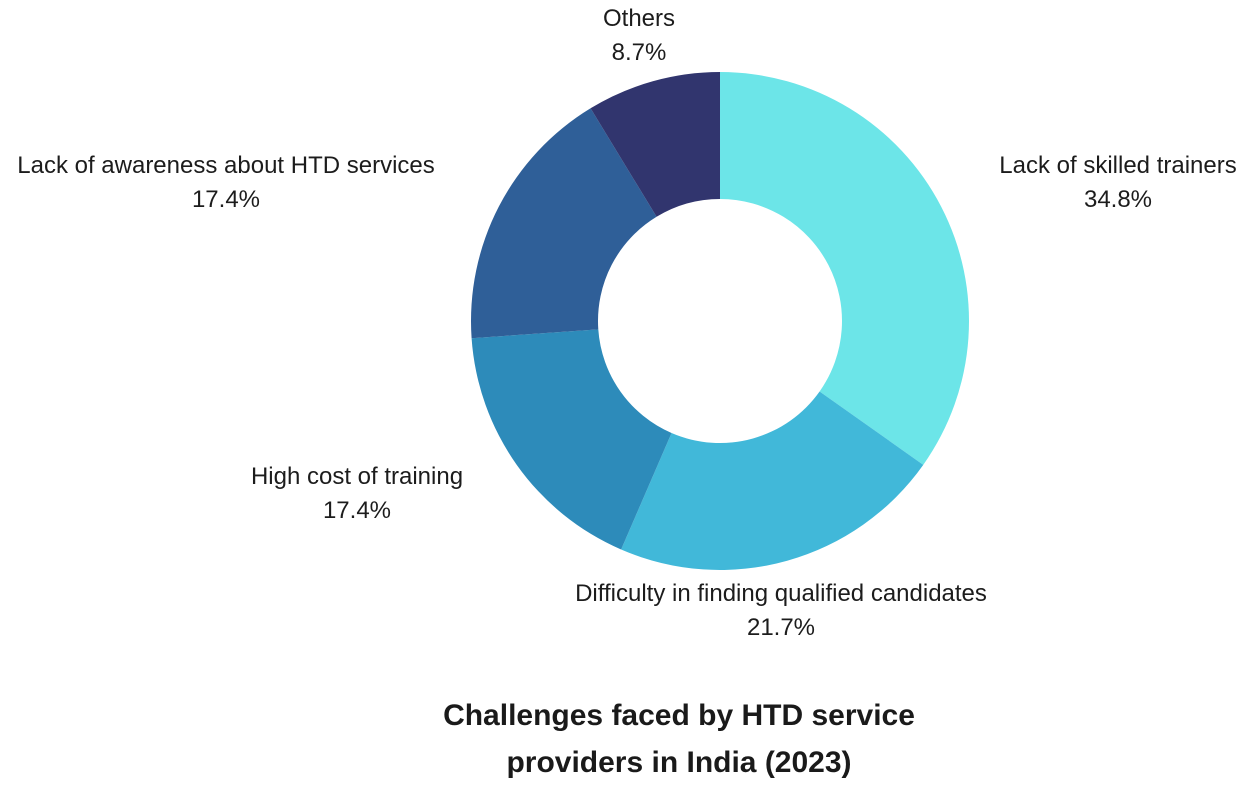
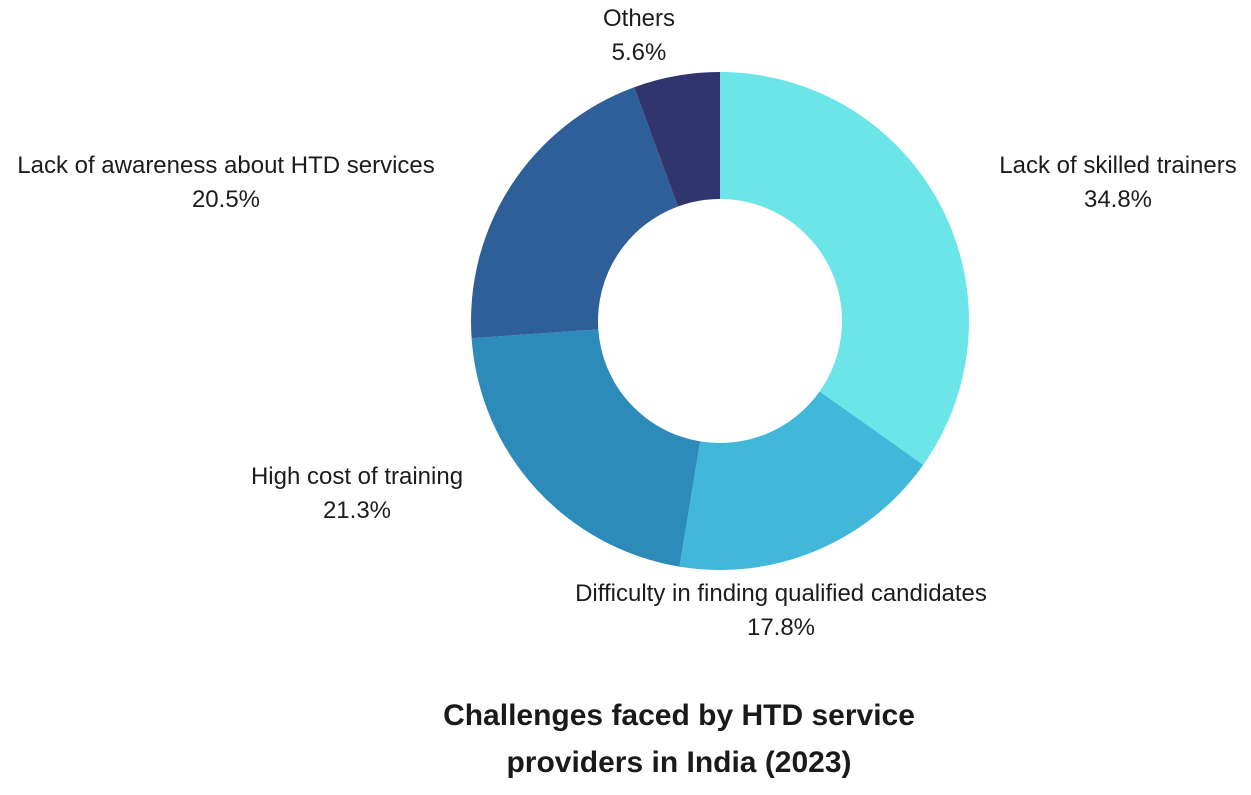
Difficulty in finding qualified candidates: 21.7% -> 17.8%
High cost of training: 17.4% -> 21.3%
Lack of awareness about HTD services: 17.4% -> 20.5%
Others: 8.7% -> 5.6%
